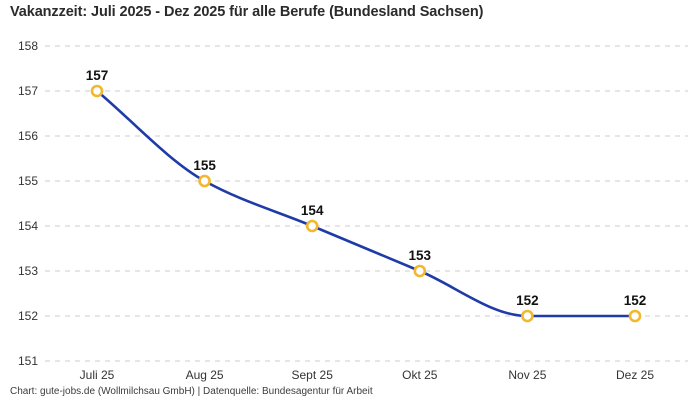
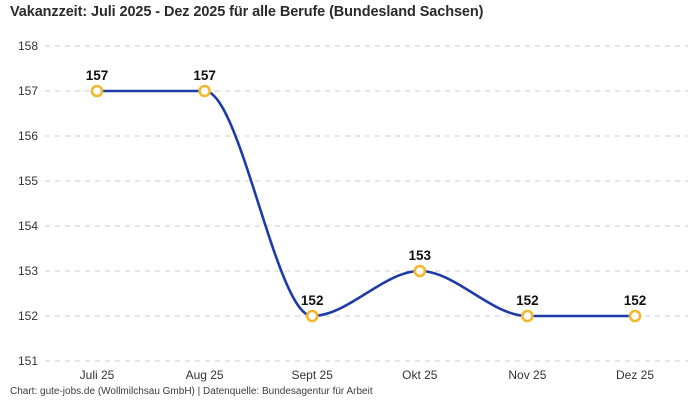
Aug 25: 155 -> 157
Sept 25: 154 -> 152
